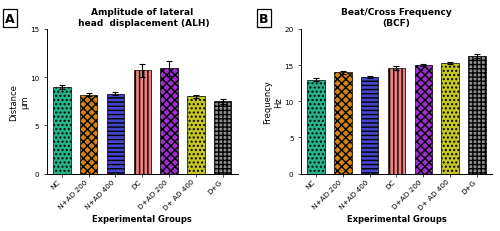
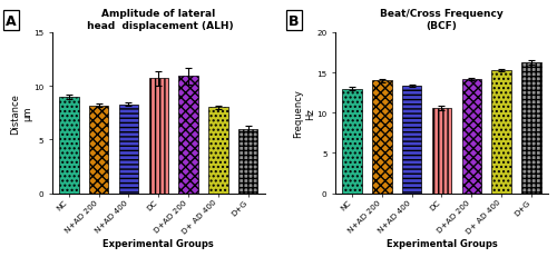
Amplitude of lateral head displacement (ALH)/D+G: 7.5 -> 6.0
Beat/Cross Frequency (BCF)/DC: 14.6 -> 10.6
Beat/Cross Frequency (BCF)/D+AD 200: 15.0 -> 14.2
